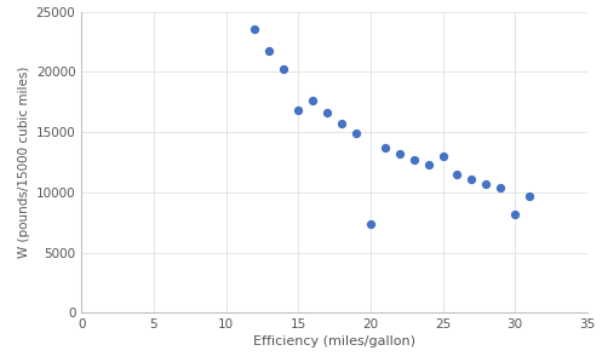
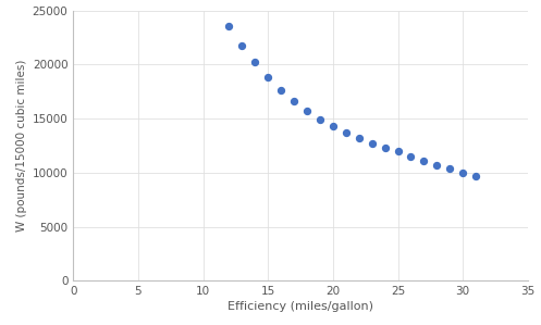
15: 16800 -> 18900
20: 7400 -> 14300
25: 13000 -> 12000
30: 8200 -> 10000
